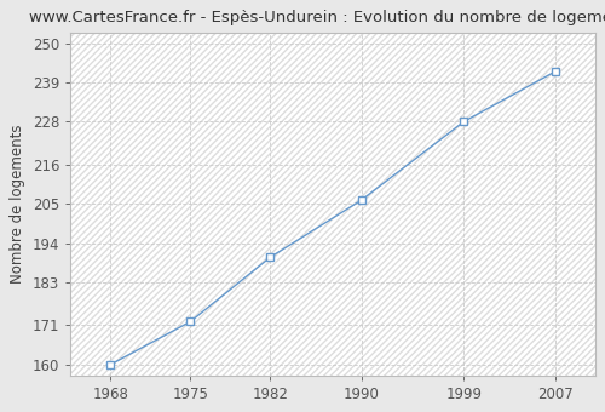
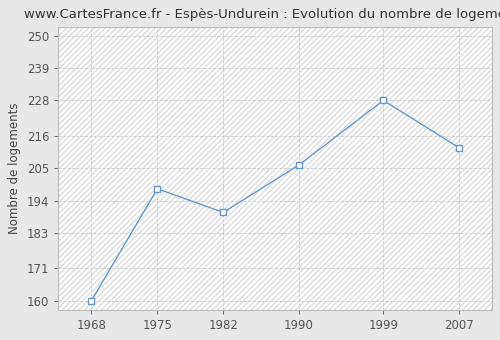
1975: 172 -> 198
2007: 242 -> 212
